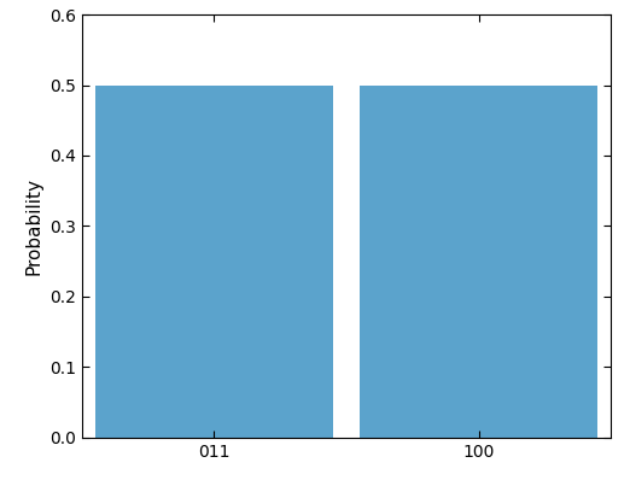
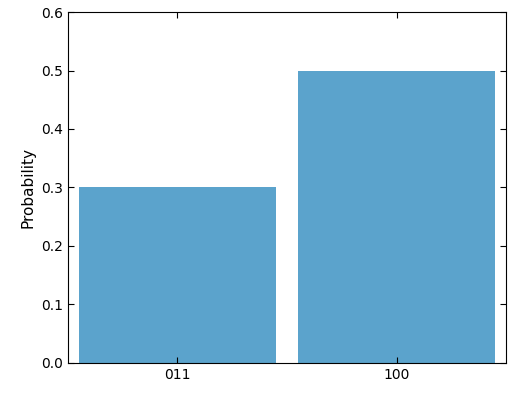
011: 0.5 -> 0.3
